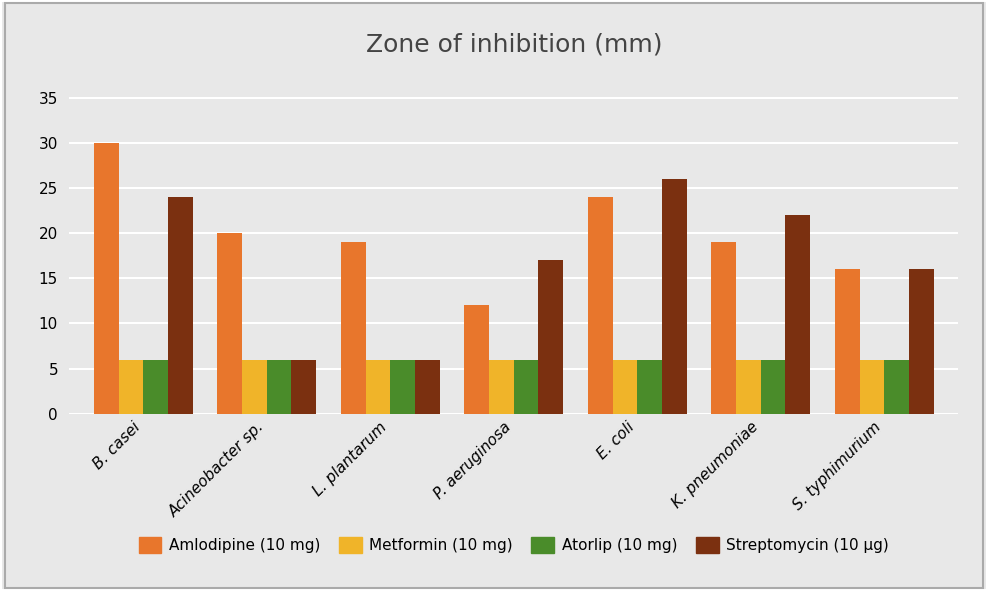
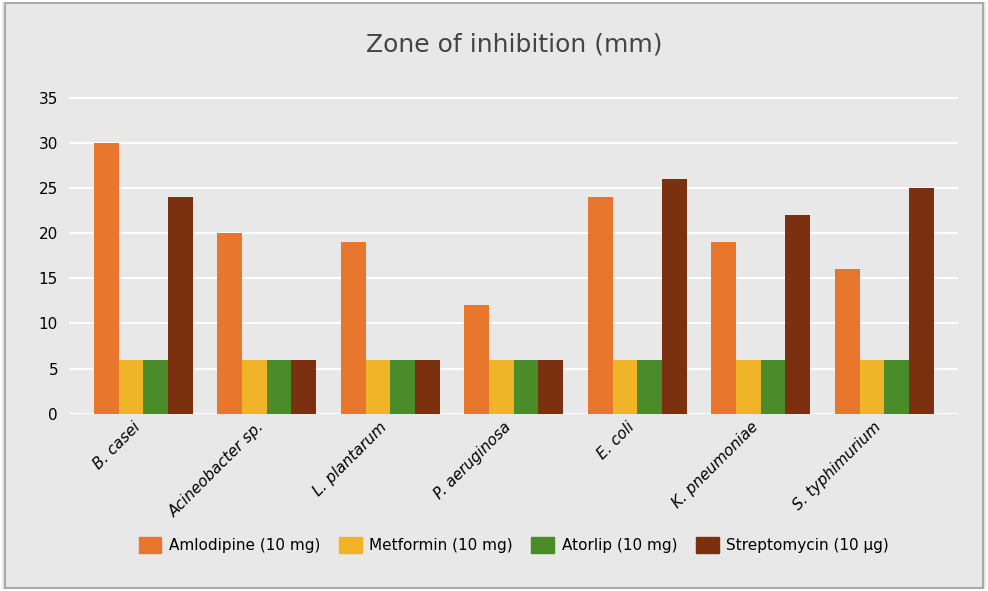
Streptomycin (10 μg)/P. aeruginosa: 17 -> 6
Streptomycin (10 μg)/S. typhimurium: 16 -> 25
